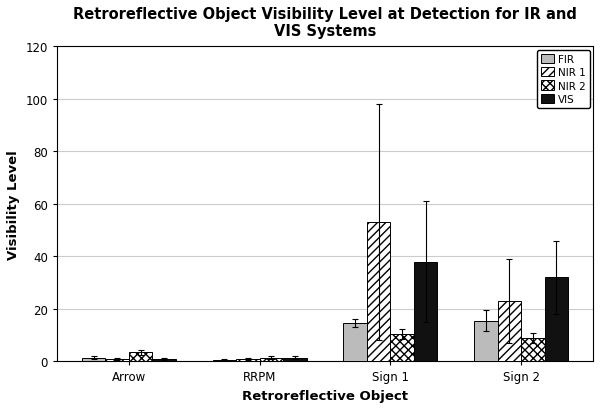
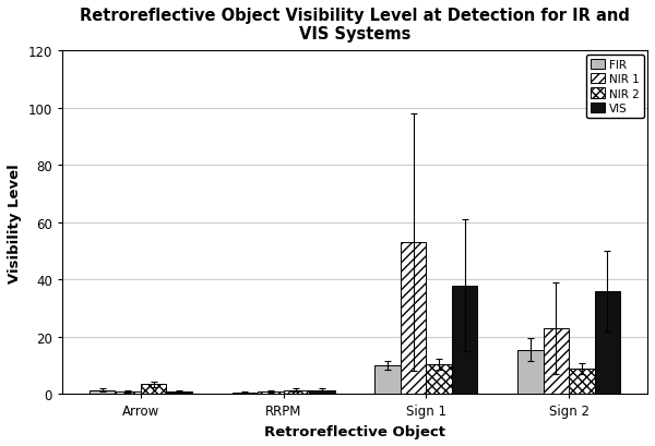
FIR/Sign 1: 14.5 -> 10.0
VIS/Sign 2: 32.0 -> 36.0
